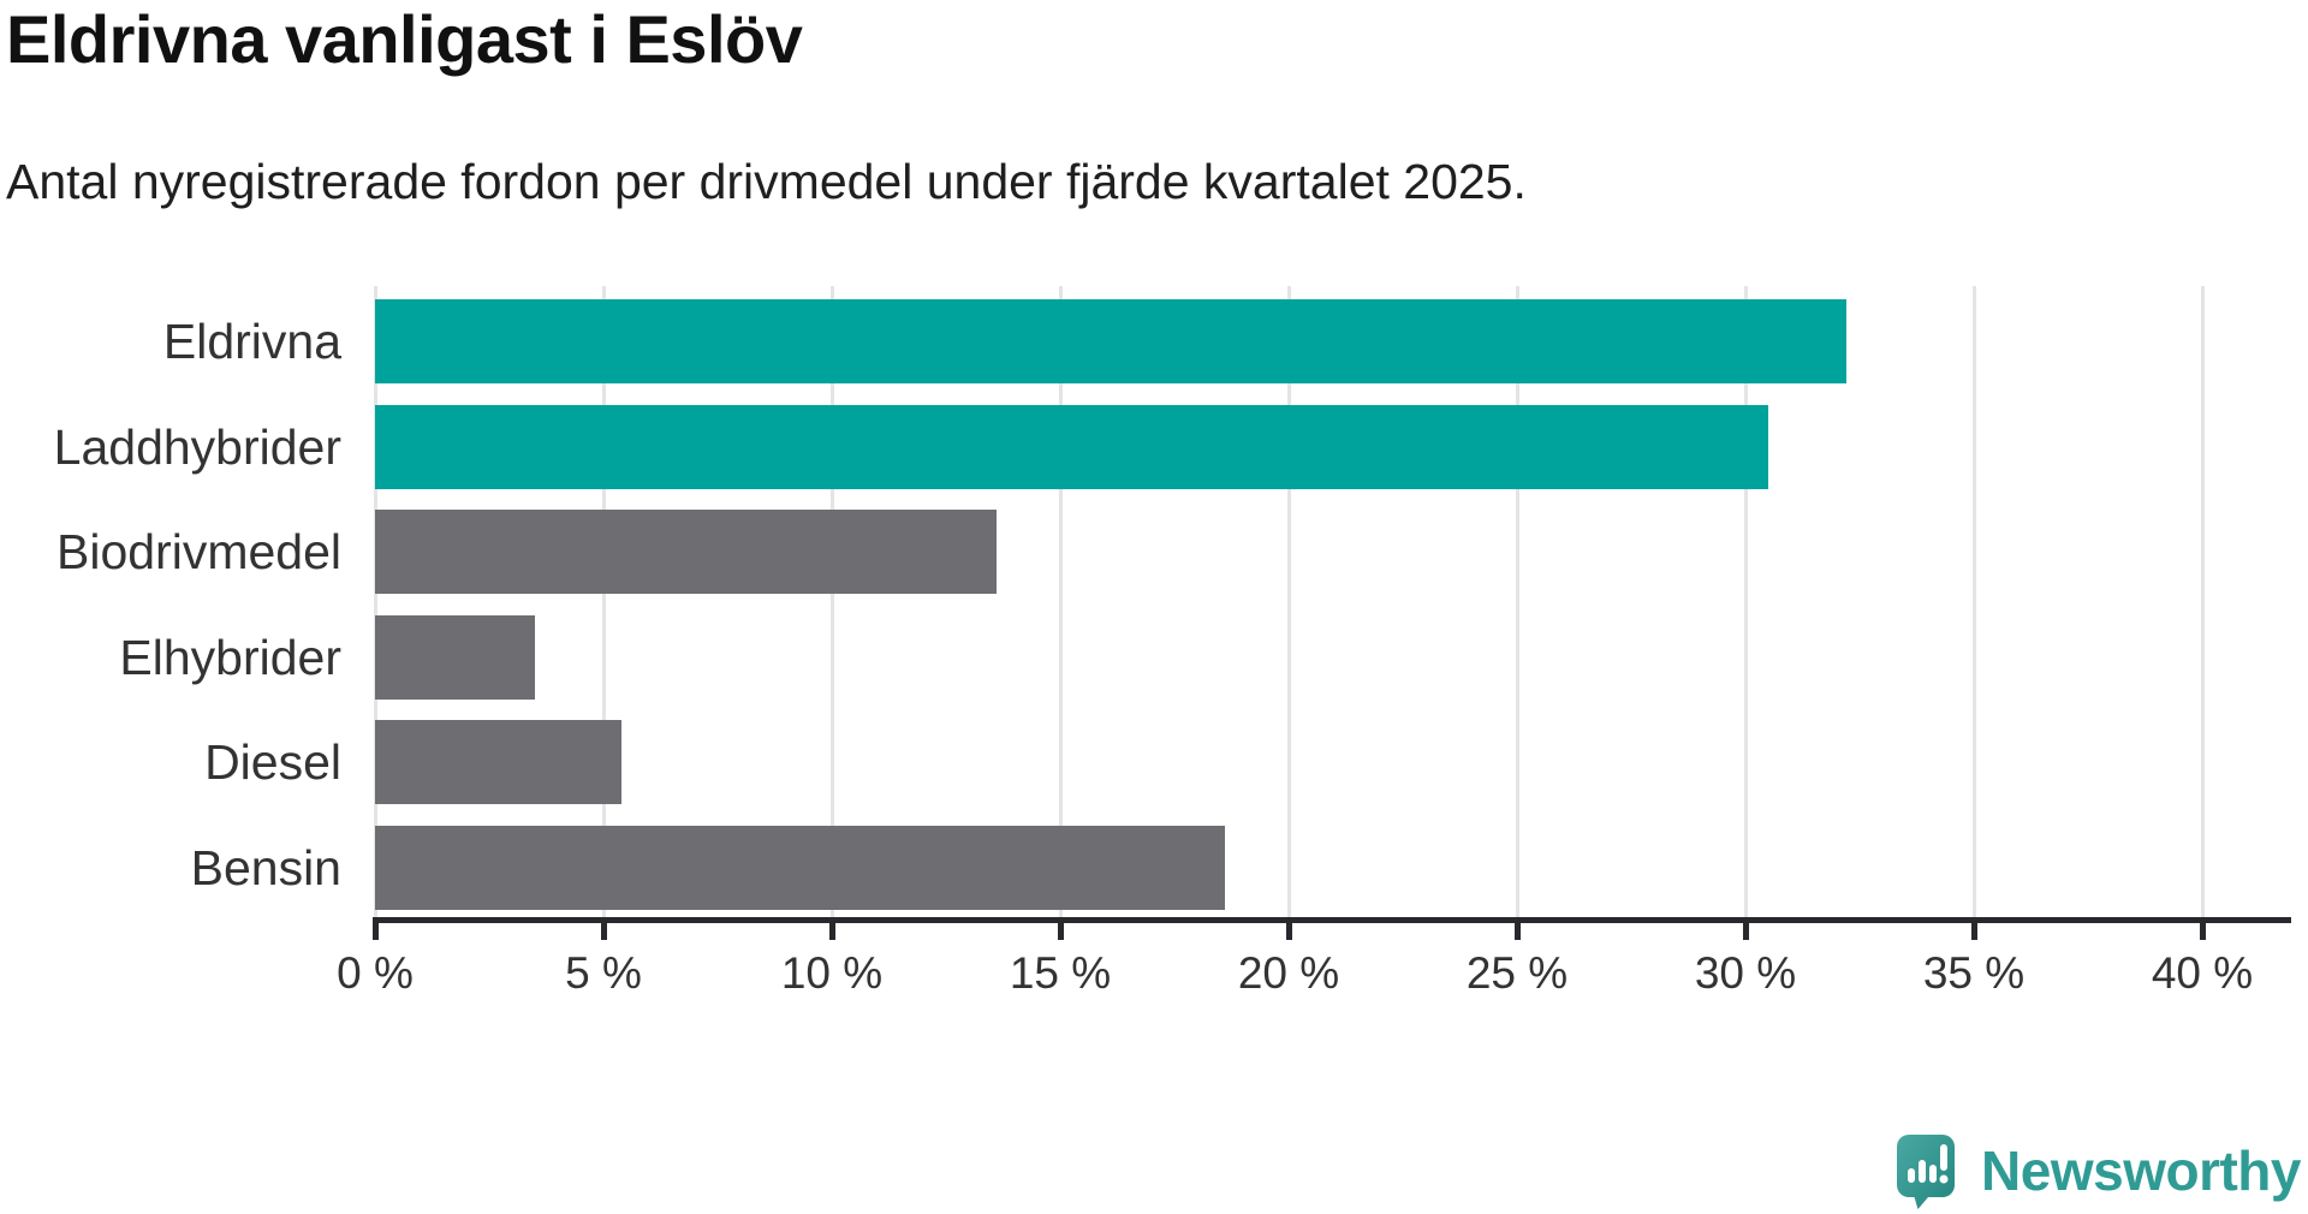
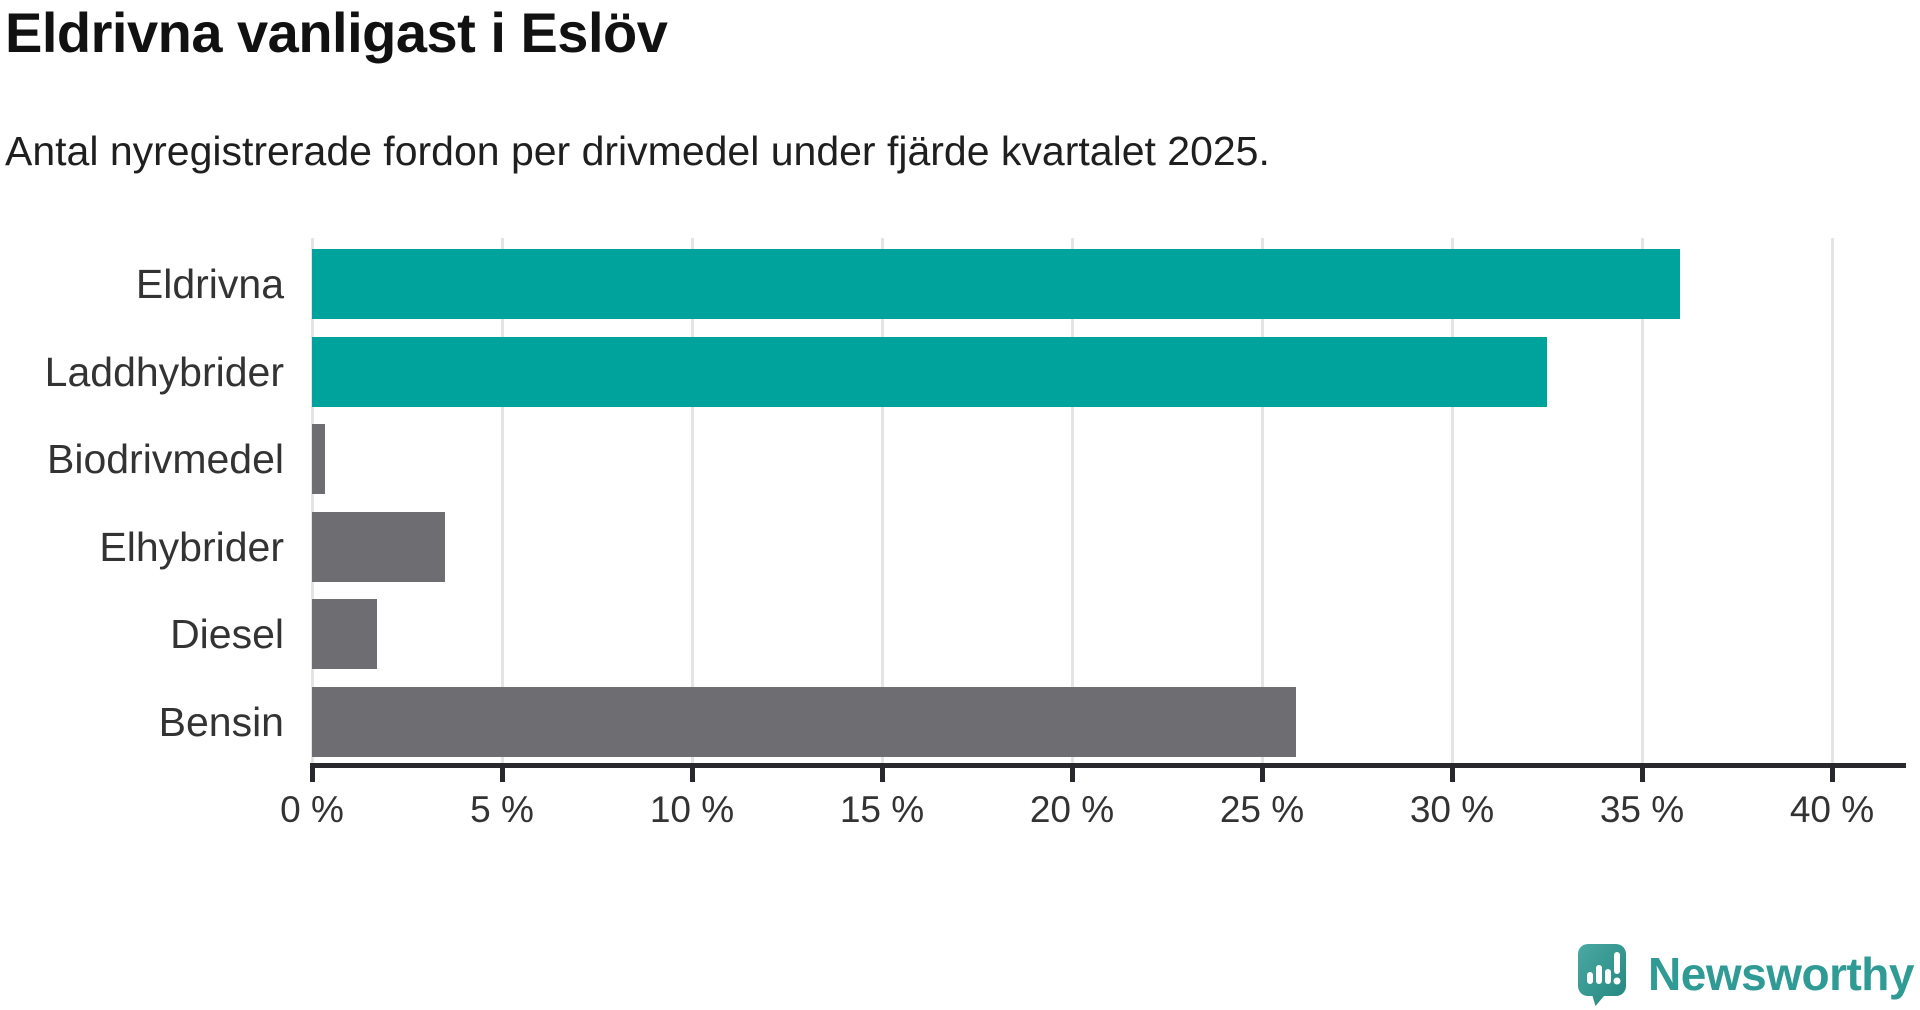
Eldrivna: 32.2% -> 36.0%
Laddhybrider: 30.5% -> 32.5%
Biodrivmedel: 13.6% -> 0.3%
Diesel: 5.4% -> 1.7%
Bensin: 18.6% -> 25.9%
